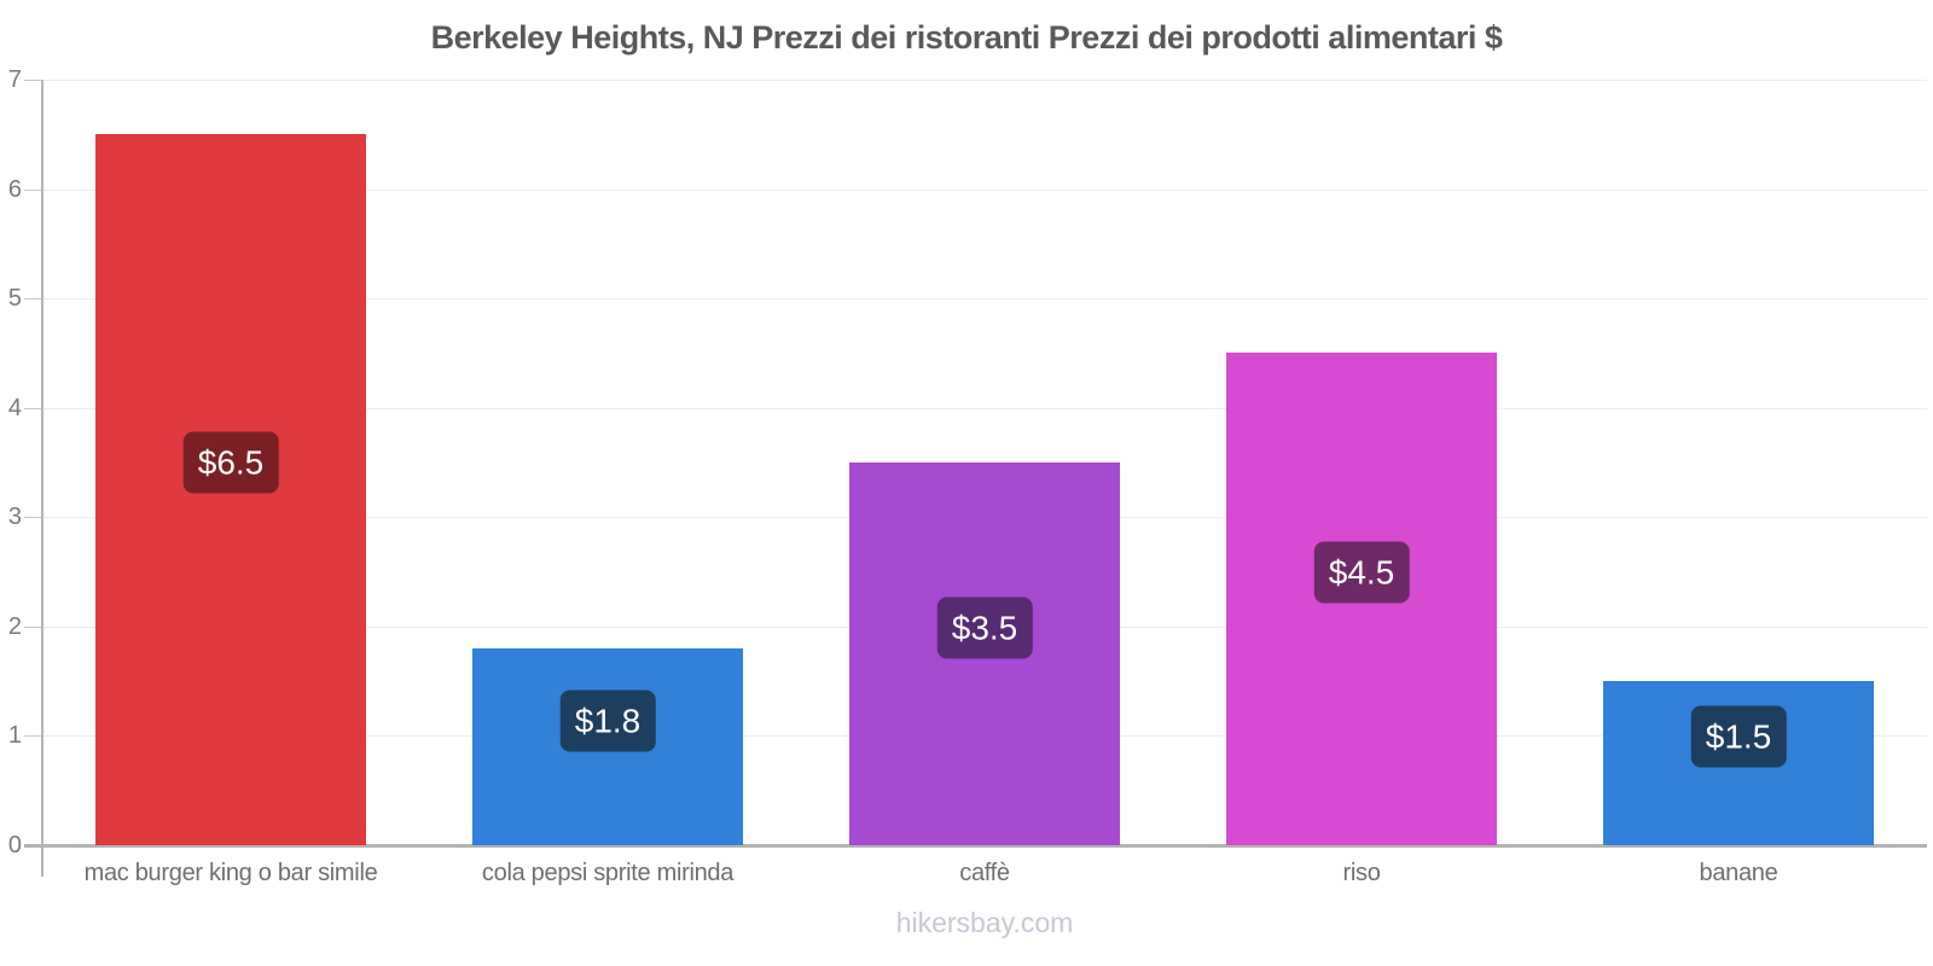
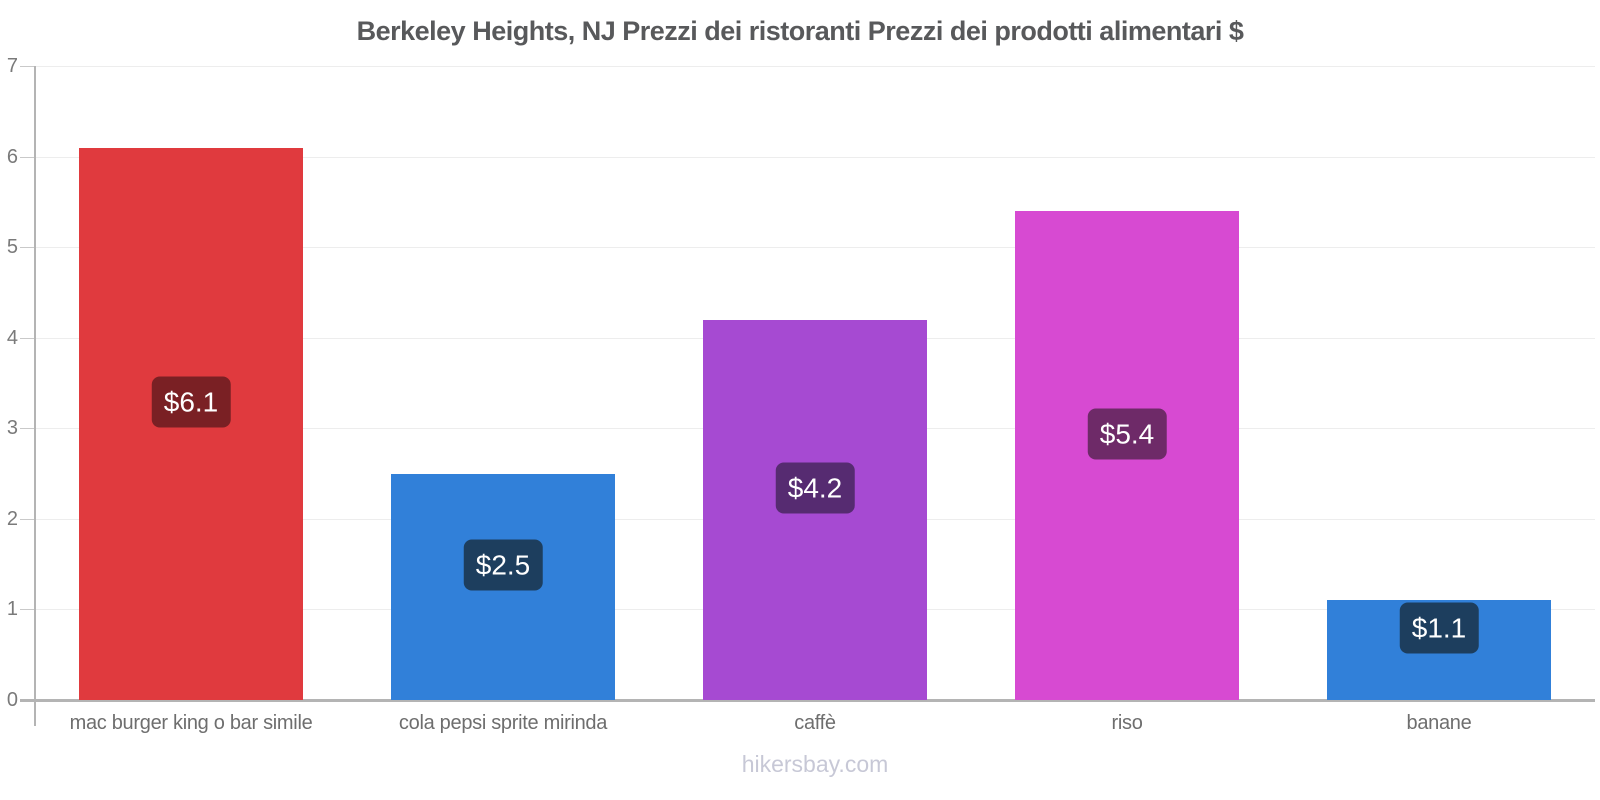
mac burger king o bar simile: $6.5 -> $6.1
cola pepsi sprite mirinda: $1.8 -> $2.5
caffè: $3.5 -> $4.2
riso: $4.5 -> $5.4
banane: $1.5 -> $1.1
